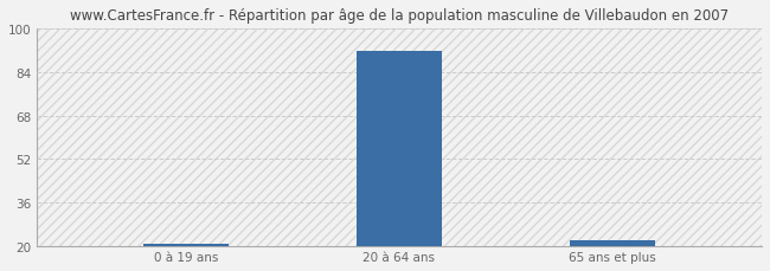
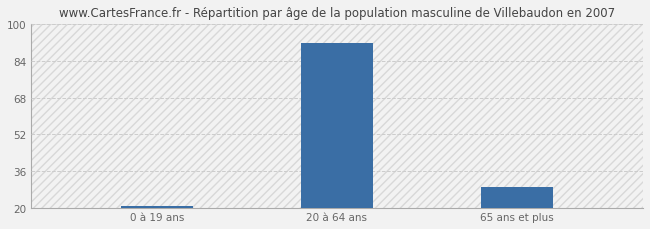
65 ans et plus: 22 -> 29
